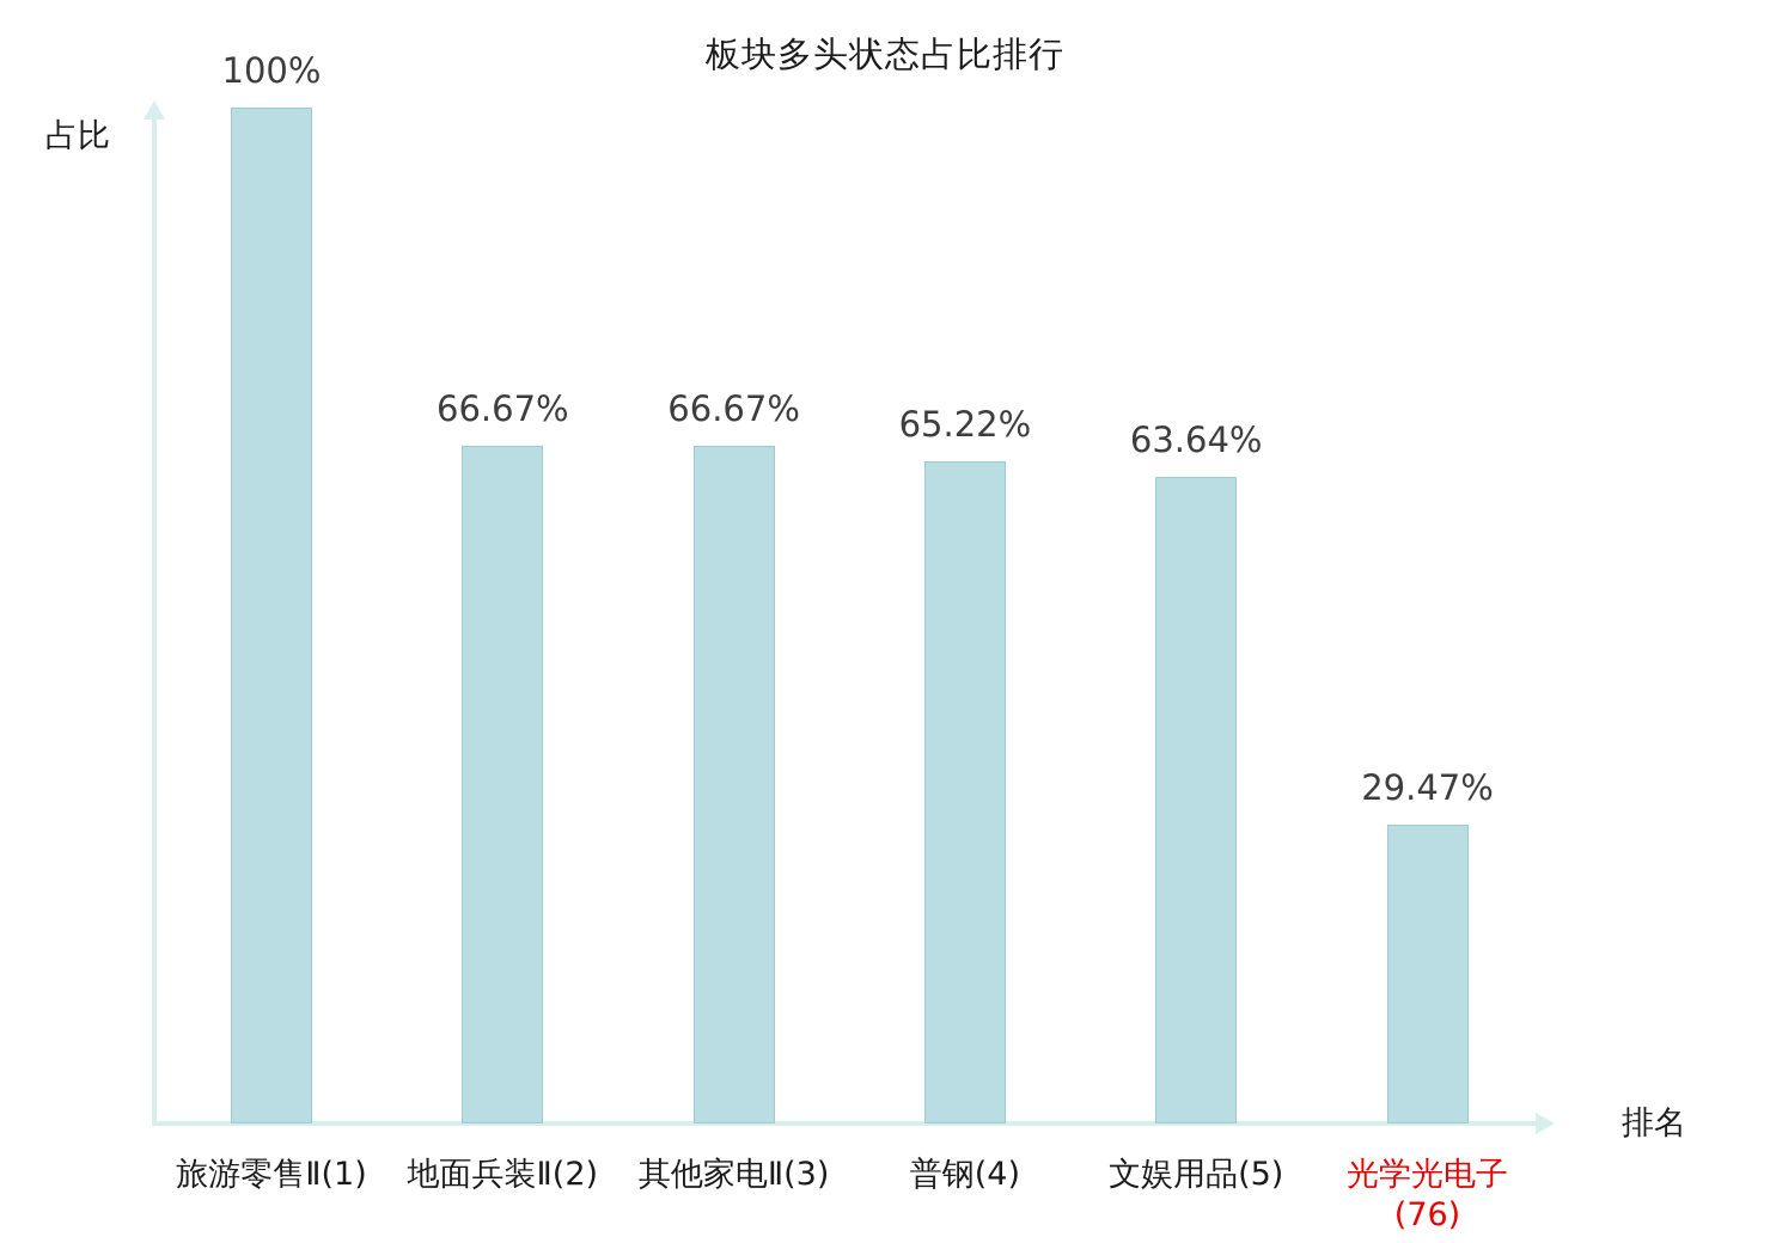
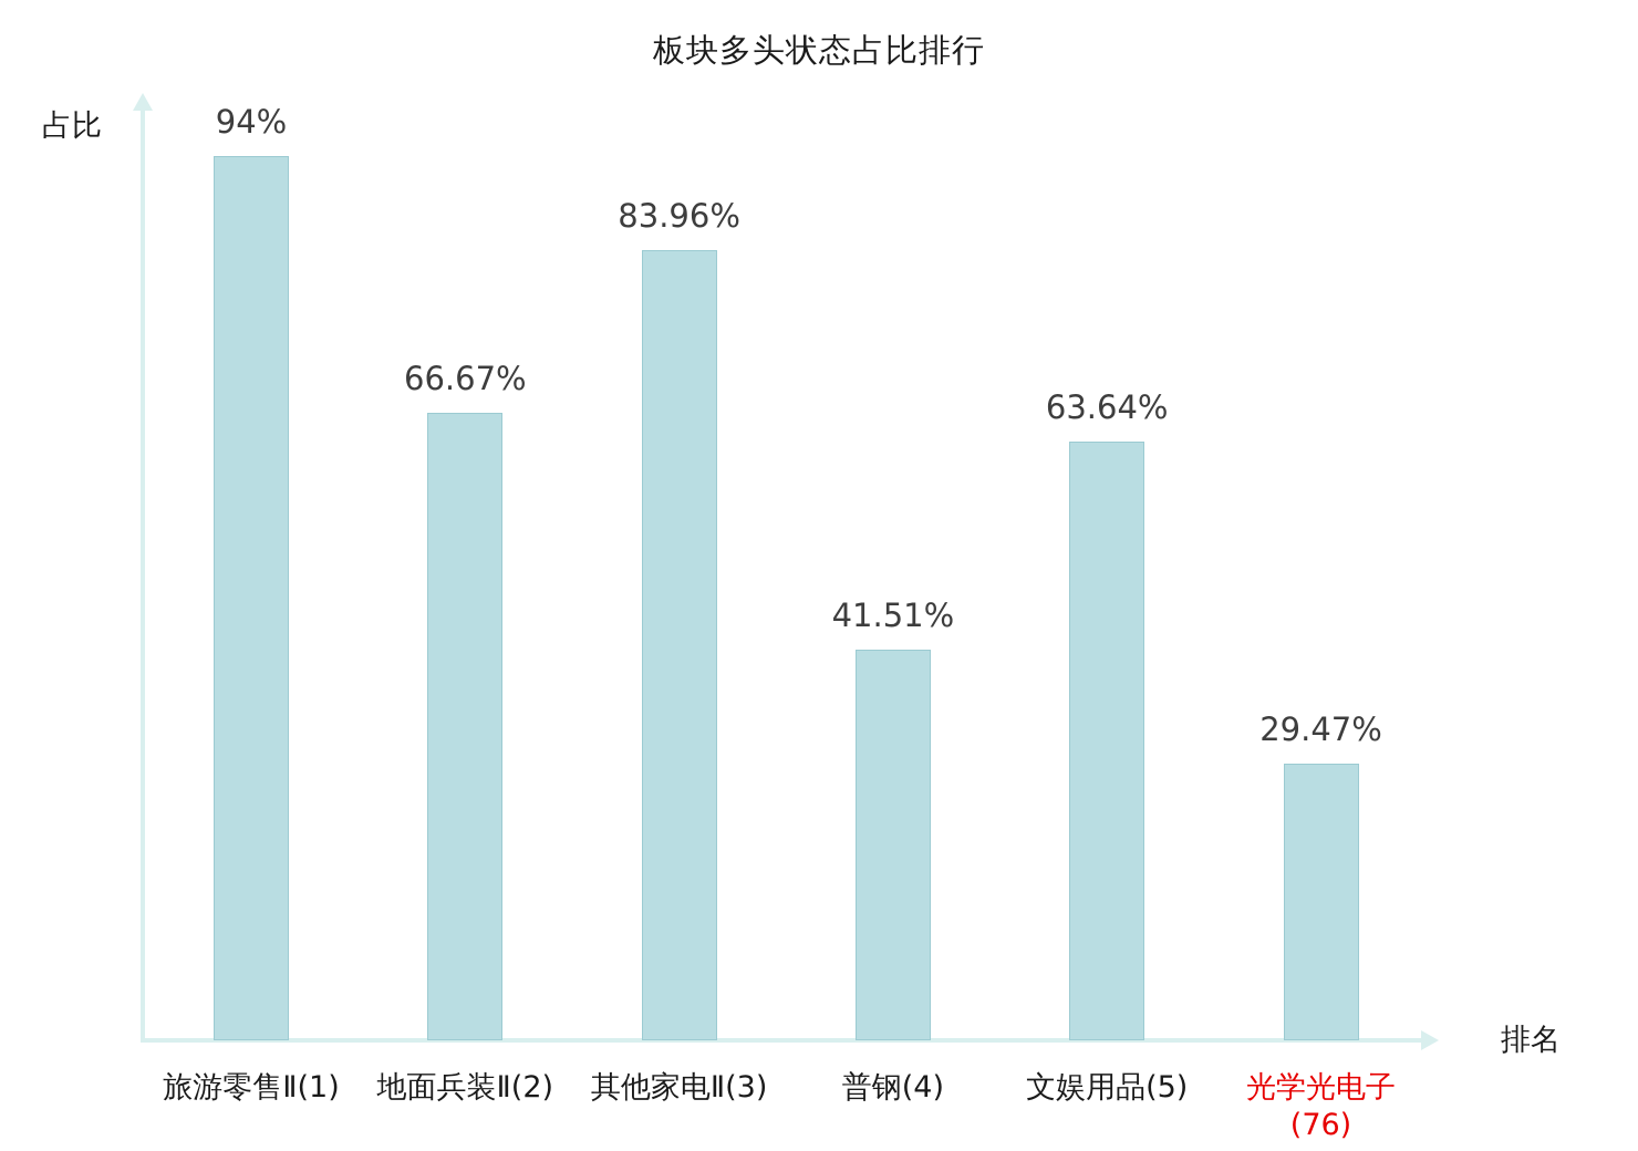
旅游零售Ⅱ(1): 100% -> 94%
其他家电Ⅱ(3): 66.67% -> 83.96%
普钢(4): 65.22% -> 41.51%
